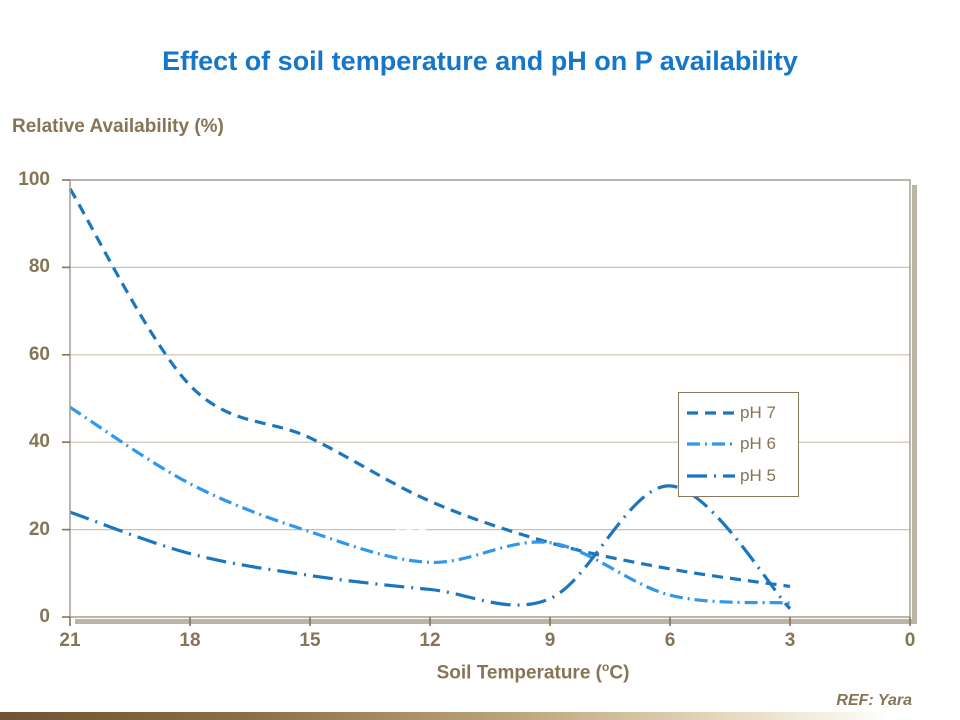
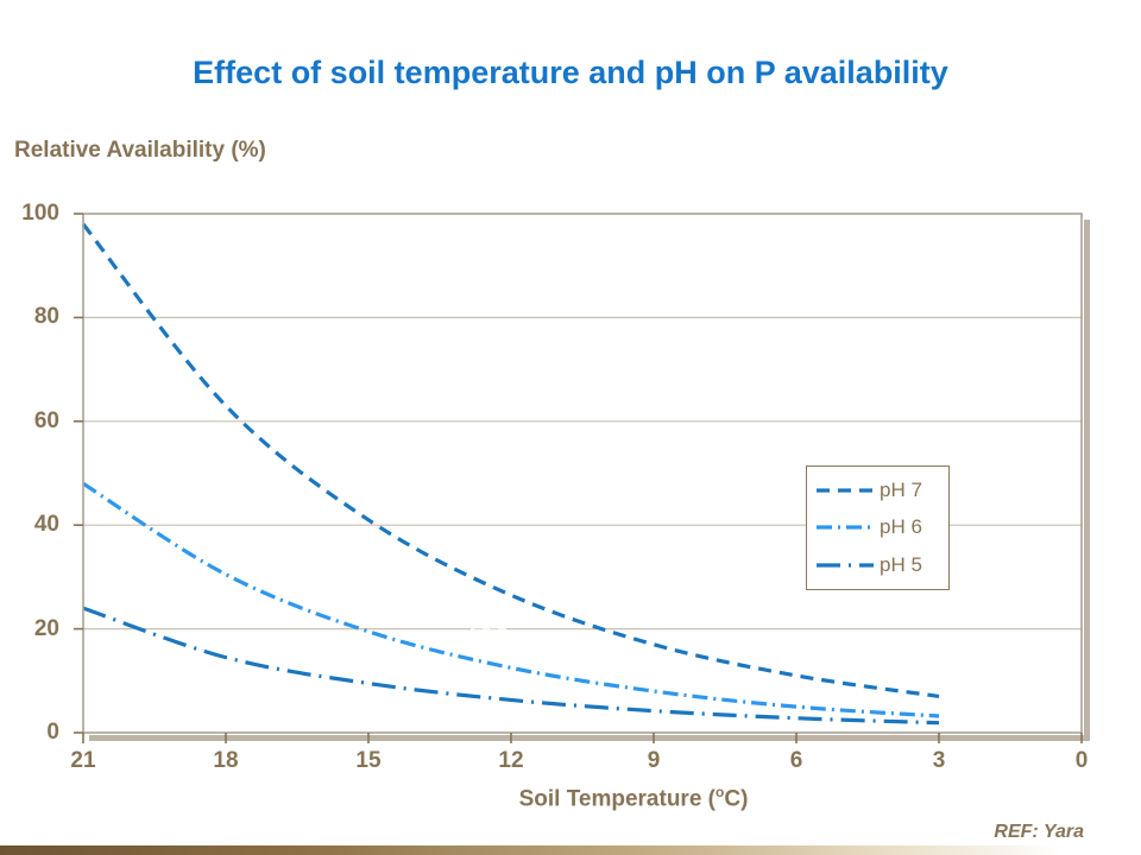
pH 7/18: 53 -> 63
pH 6/9: 17 -> 8
pH 5/6: 30 -> 3
